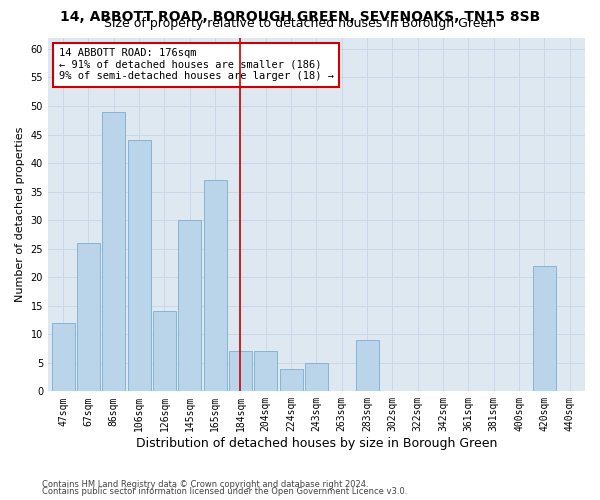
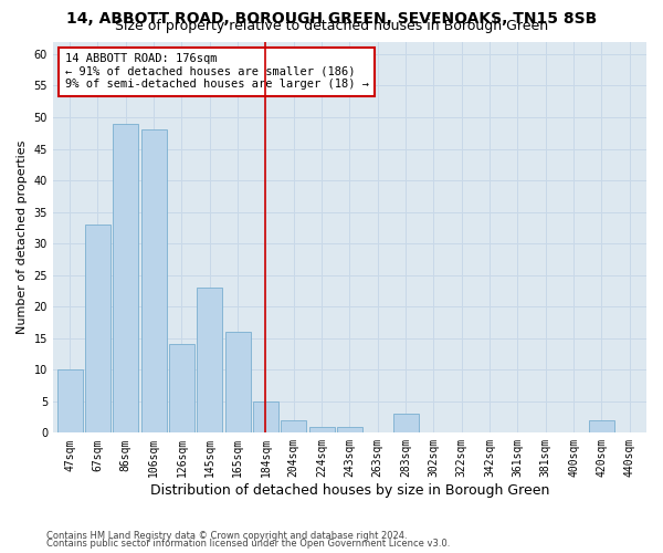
47sqm: 12 -> 10
67sqm: 26 -> 33
106sqm: 44 -> 48
145sqm: 30 -> 23
165sqm: 37 -> 16
184sqm: 7 -> 5
204sqm: 7 -> 2
224sqm: 4 -> 1
243sqm: 5 -> 1
283sqm: 9 -> 3
420sqm: 22 -> 2
